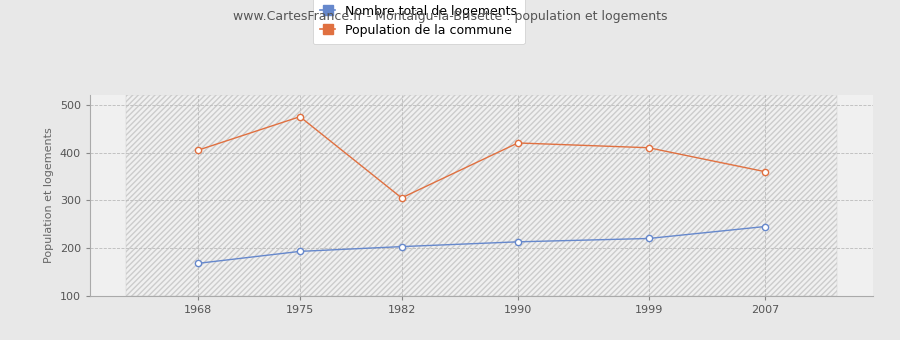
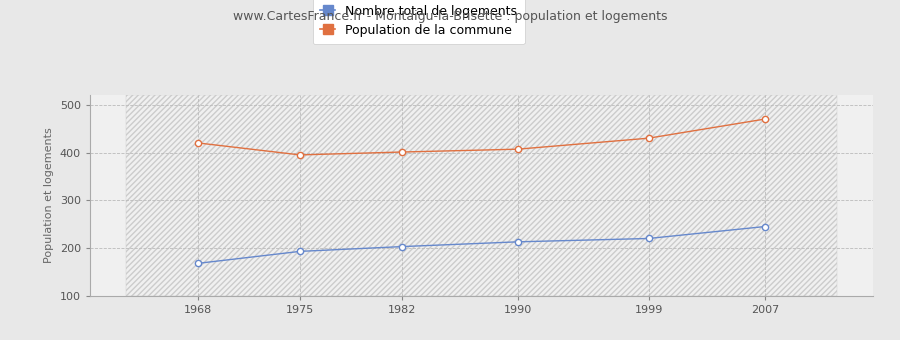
Population de la commune/1968: 405 -> 420
Population de la commune/1975: 475 -> 395
Population de la commune/1982: 305 -> 401
Population de la commune/1990: 420 -> 407
Population de la commune/1999: 410 -> 430
Population de la commune/2007: 360 -> 470
